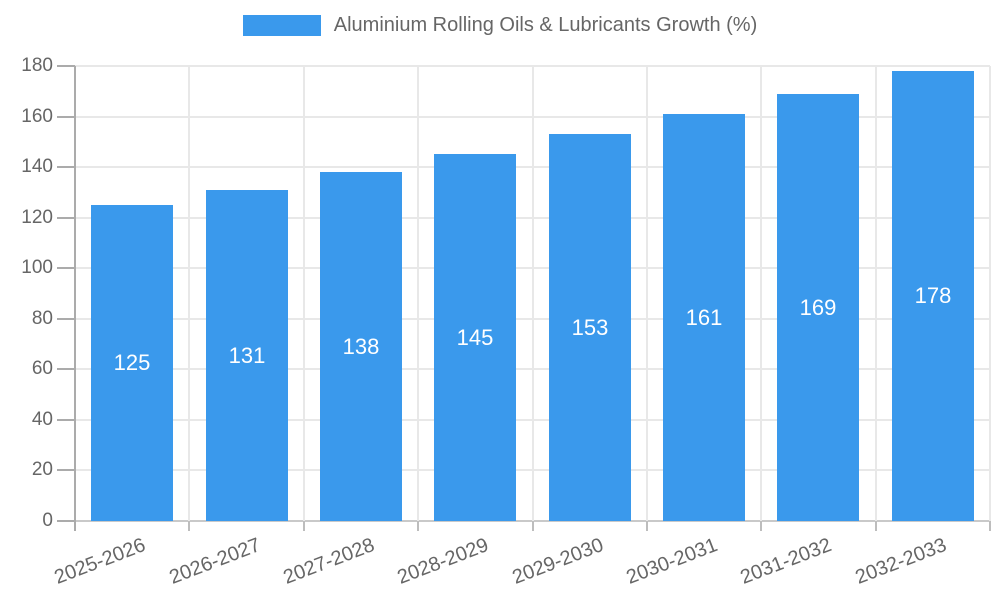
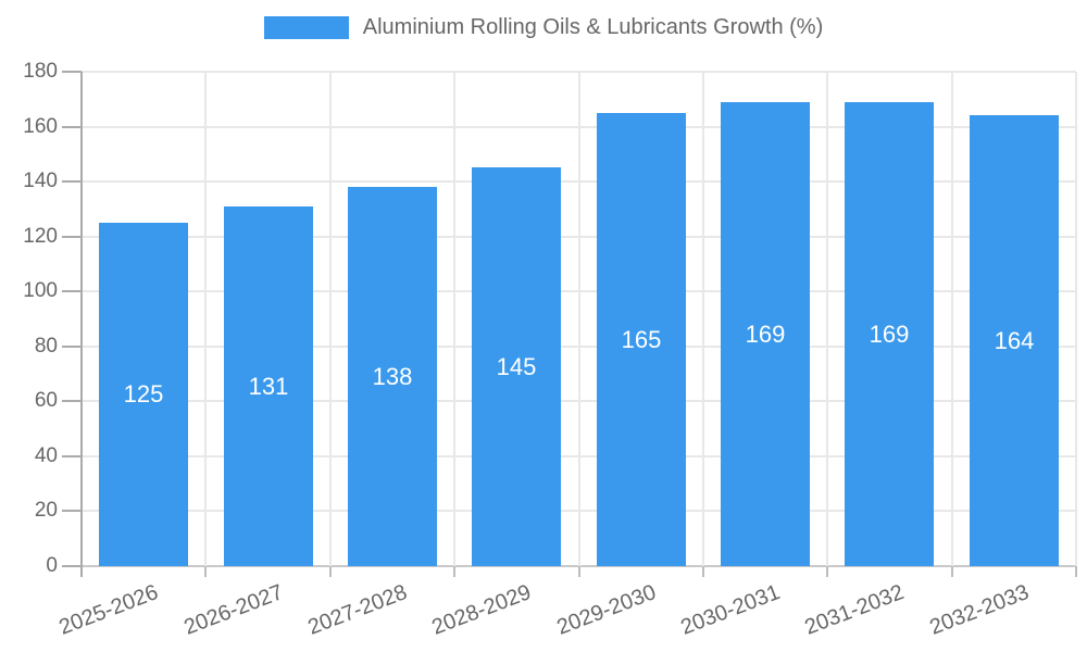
2029-2030: 153 -> 165
2030-2031: 161 -> 169
2032-2033: 178 -> 164
